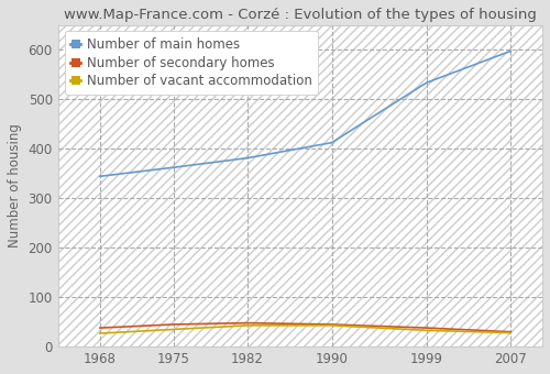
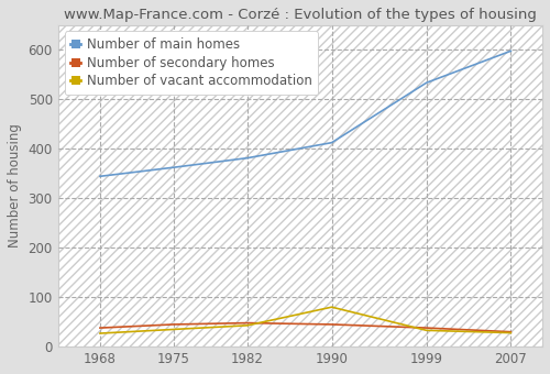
Number of vacant accommodation/1990: 43 -> 80
